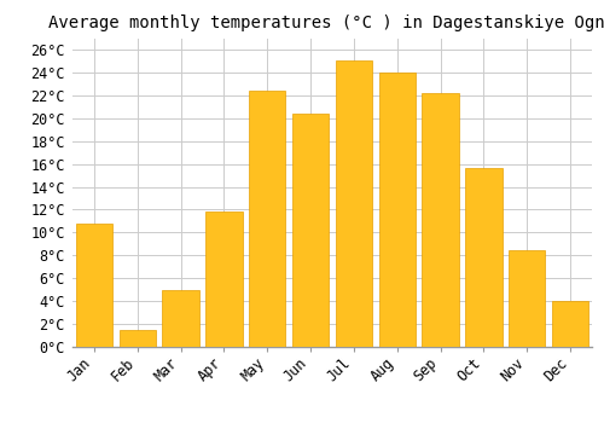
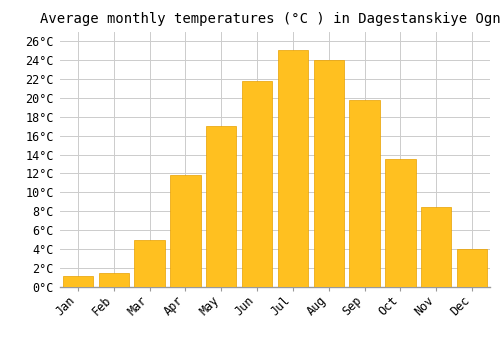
Jan: 10.8°C -> 1.2°C
May: 22.4°C -> 17.0°C
Jun: 20.4°C -> 21.8°C
Sep: 22.2°C -> 19.8°C
Oct: 15.6°C -> 13.5°C
